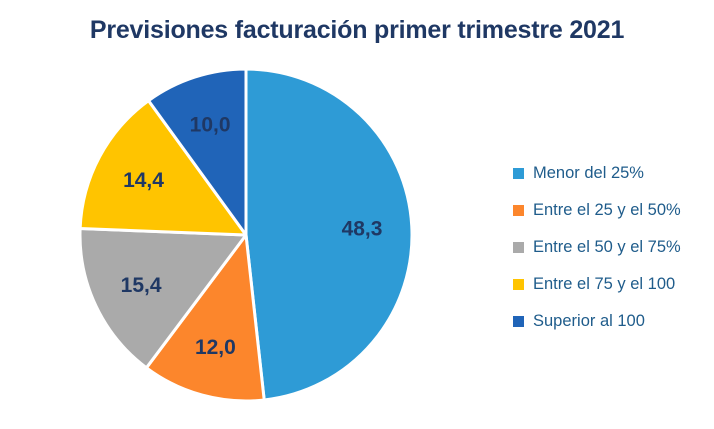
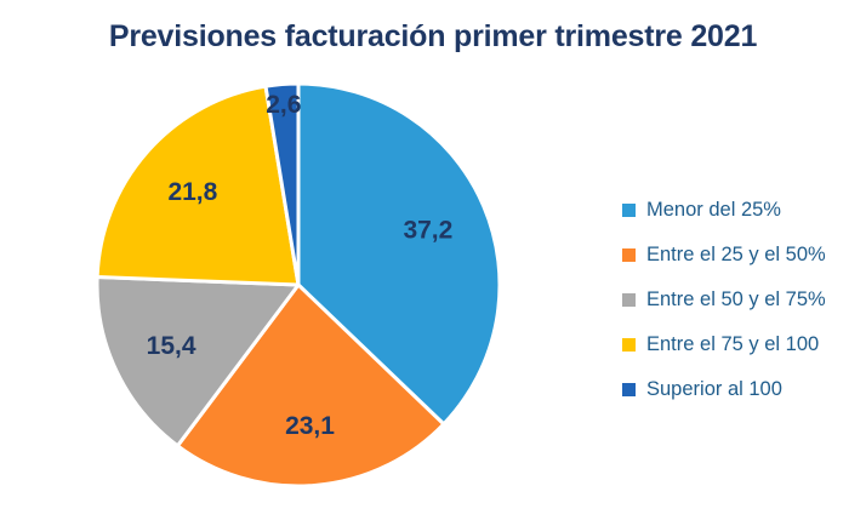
Menor del 25%: 48,3 -> 37,2
Entre el 25 y el 50%: 12,0 -> 23,1
Entre el 75 y el 100: 14,4 -> 21,8
Superior al 100: 10,0 -> 2,6
